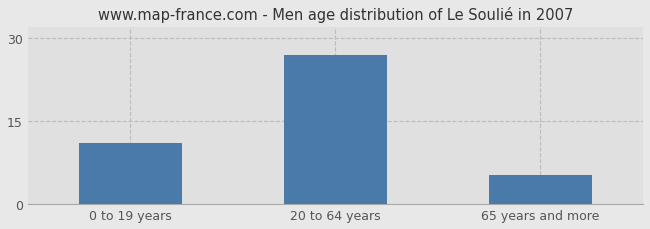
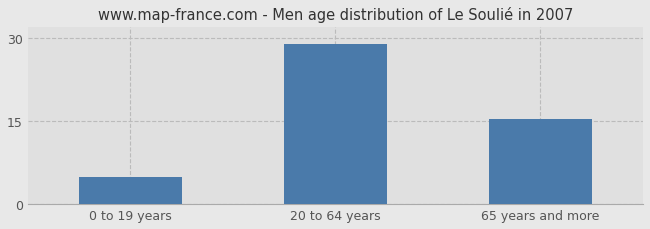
0 to 19 years: 11.0 -> 5.0
20 to 64 years: 27.0 -> 29.0
65 years and more: 5.2 -> 15.5
